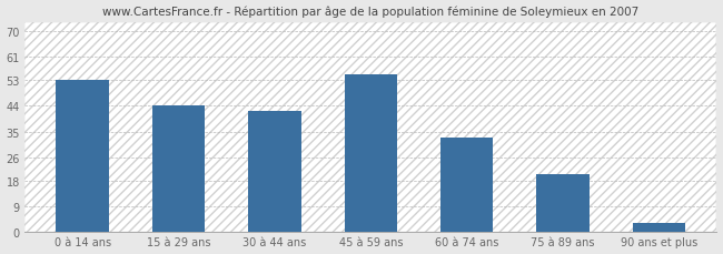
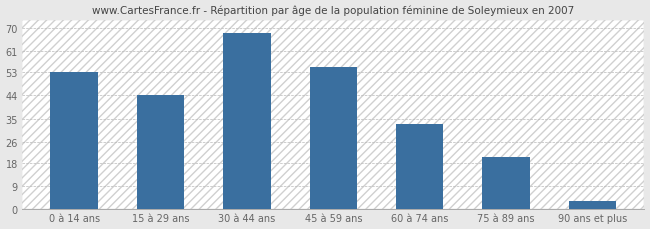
30 à 44 ans: 42 -> 68
